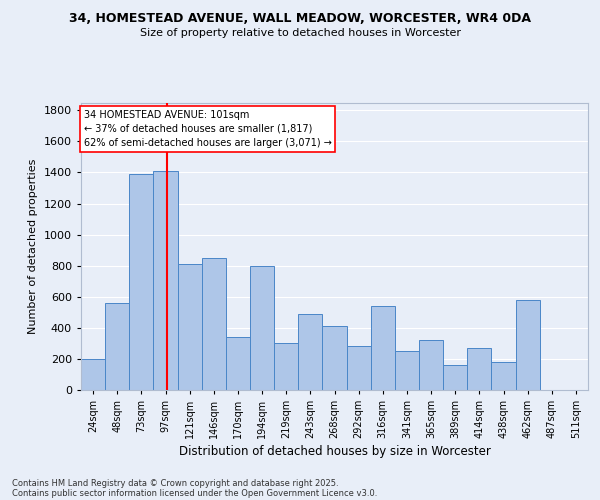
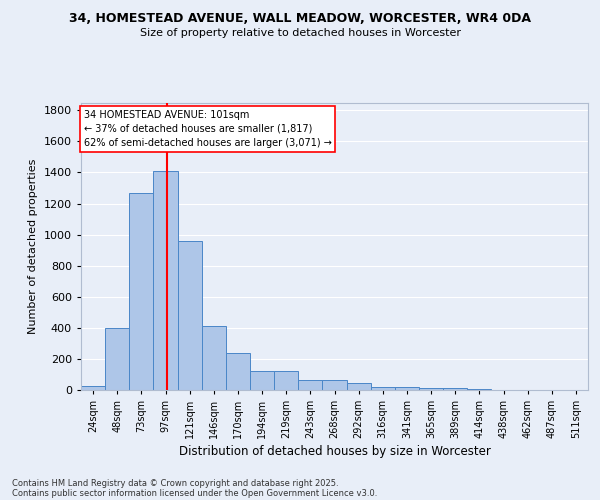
24sqm: 200 -> 20
48sqm: 560 -> 400
73sqm: 1390 -> 1260
121sqm: 810 -> 960
146sqm: 850 -> 420
170sqm: 340 -> 240
194sqm: 800 -> 120
219sqm: 300 -> 120
243sqm: 490 -> 60
268sqm: 410 -> 60
292sqm: 280 -> 40
316sqm: 540 -> 20
341sqm: 250 -> 20
365sqm: 320 -> 20
389sqm: 160 -> 10
414sqm: 270 -> 0
438sqm: 180 -> 0
462sqm: 580 -> 0
